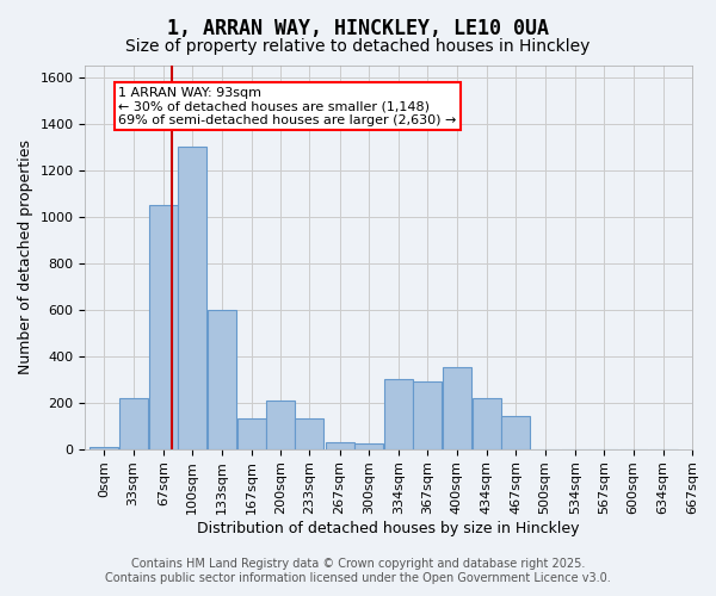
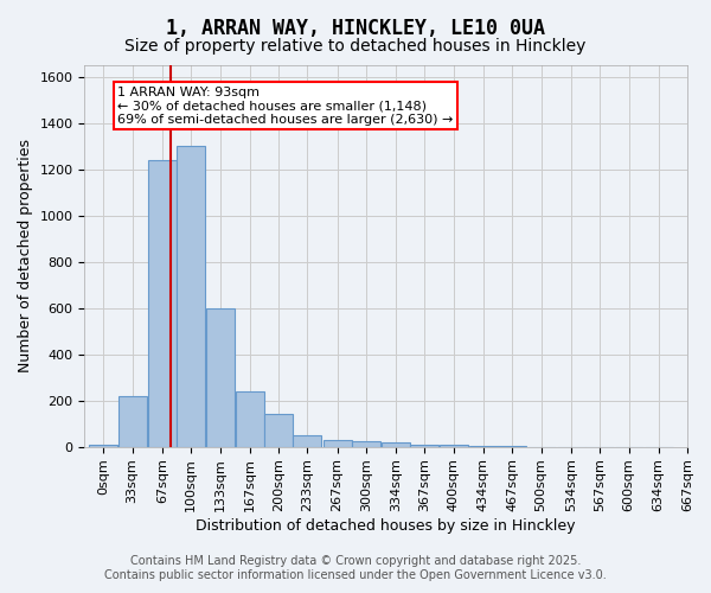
67sqm: 1050 -> 1240
167sqm: 130 -> 240
200sqm: 210 -> 140
233sqm: 130 -> 50
334sqm: 300 -> 20
367sqm: 290 -> 10
400sqm: 350 -> 10
434sqm: 220 -> 0
467sqm: 140 -> 0
